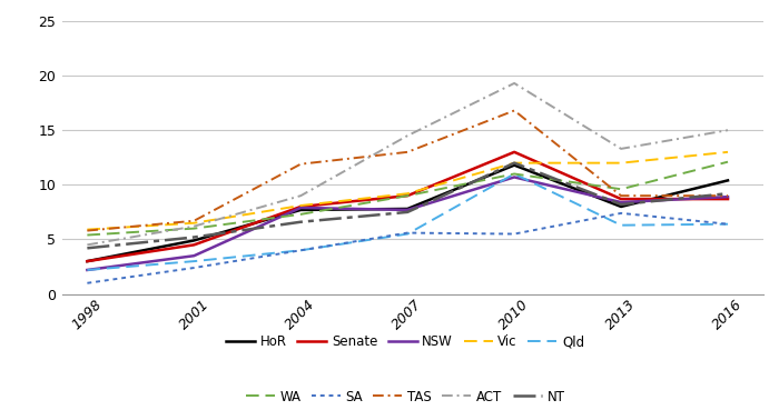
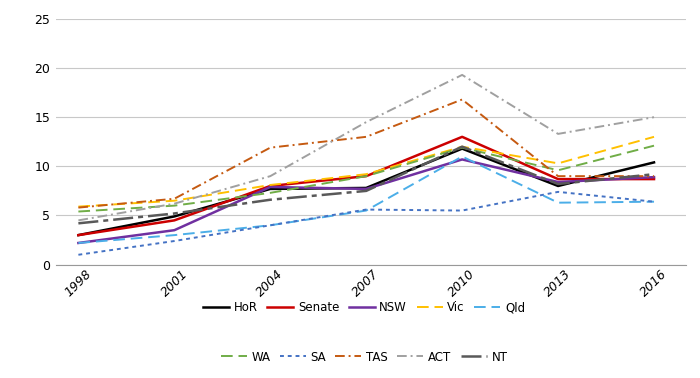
WA/2010: 11.0 -> 11.9
Vic/2013: 12.0 -> 10.3
